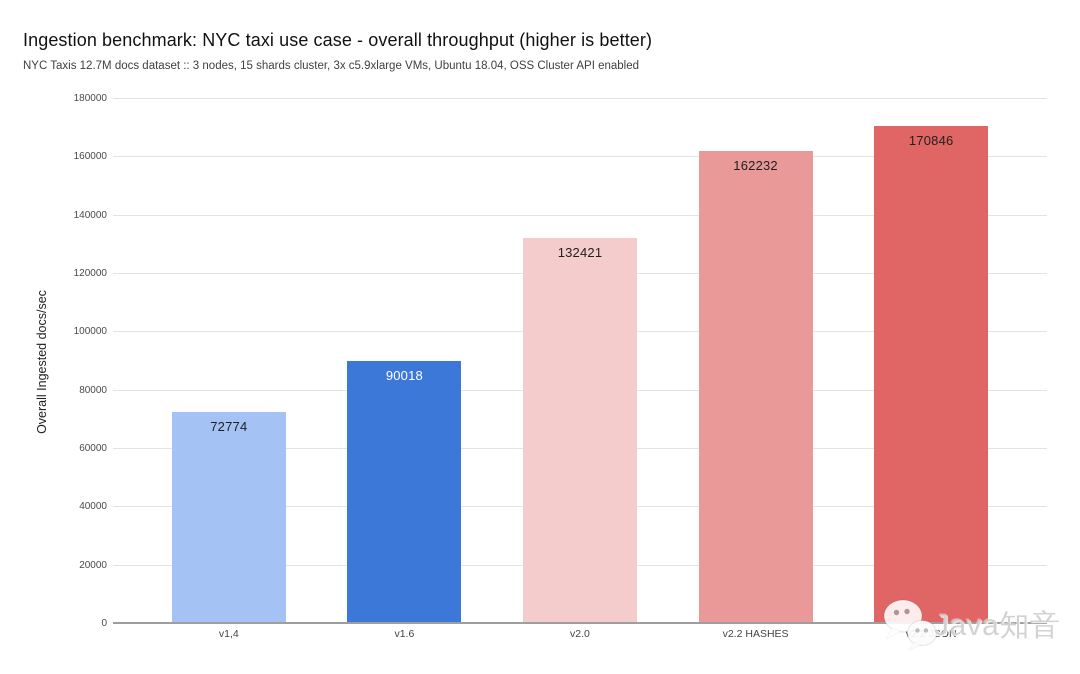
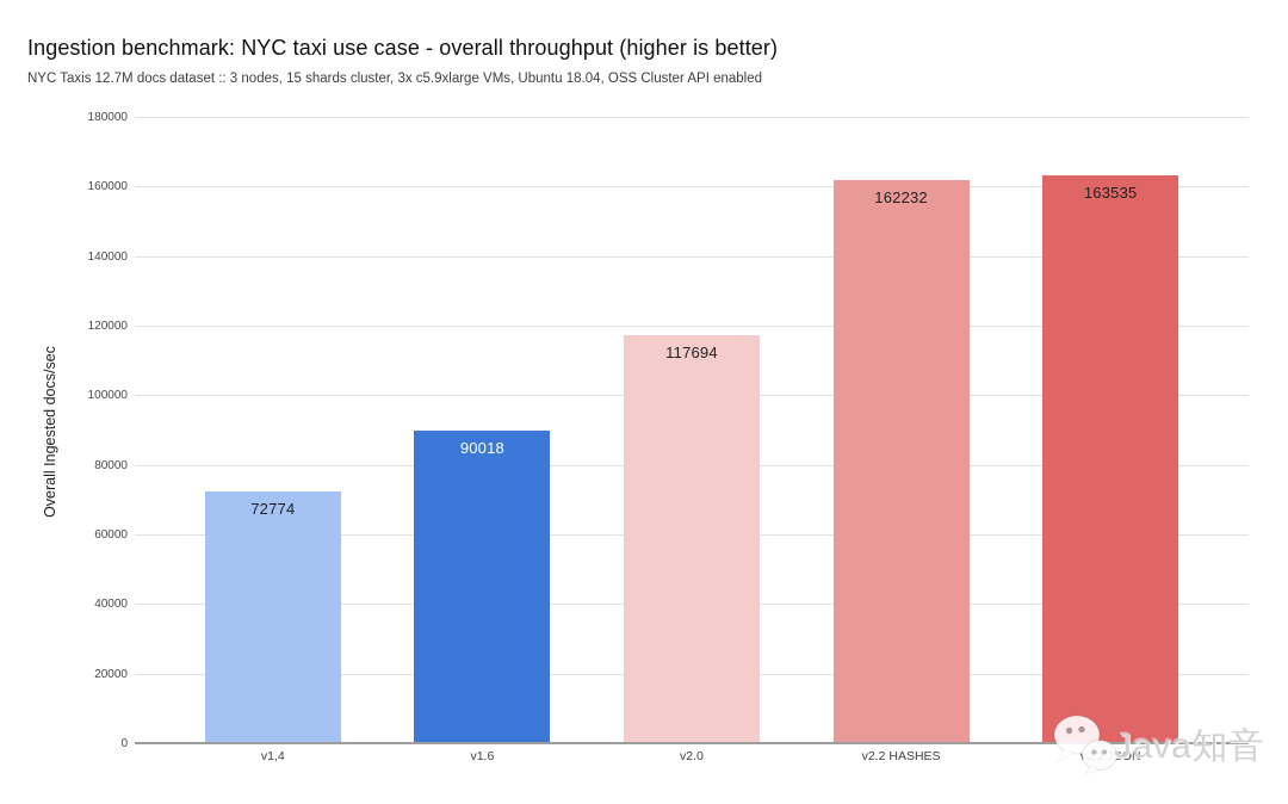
v2.0: 132421 -> 117694
v2.2 JSON: 170846 -> 163535
